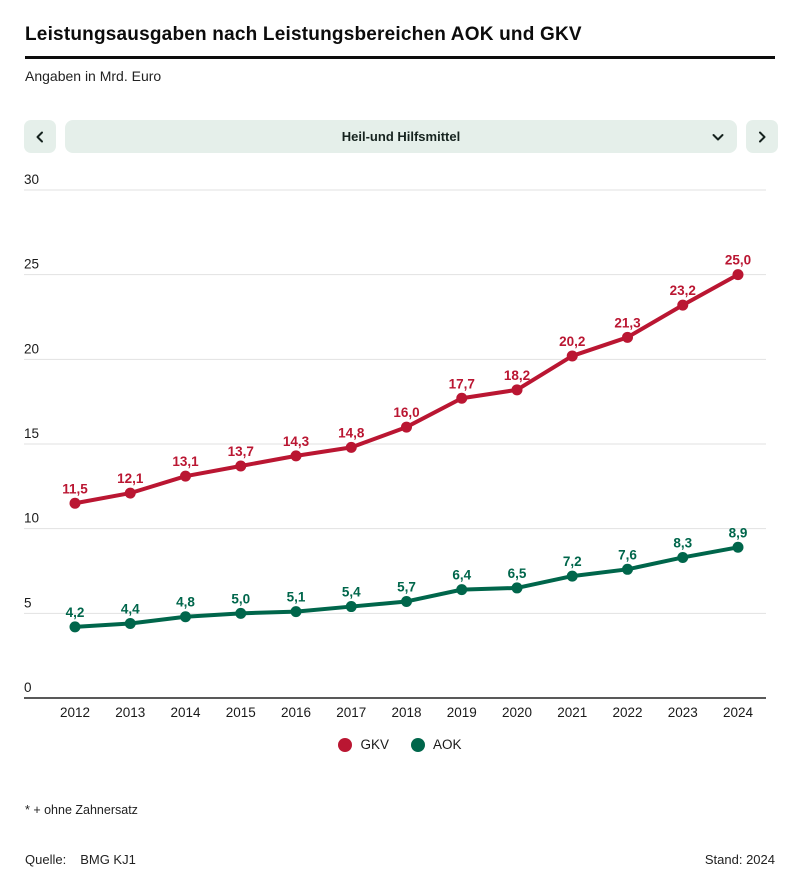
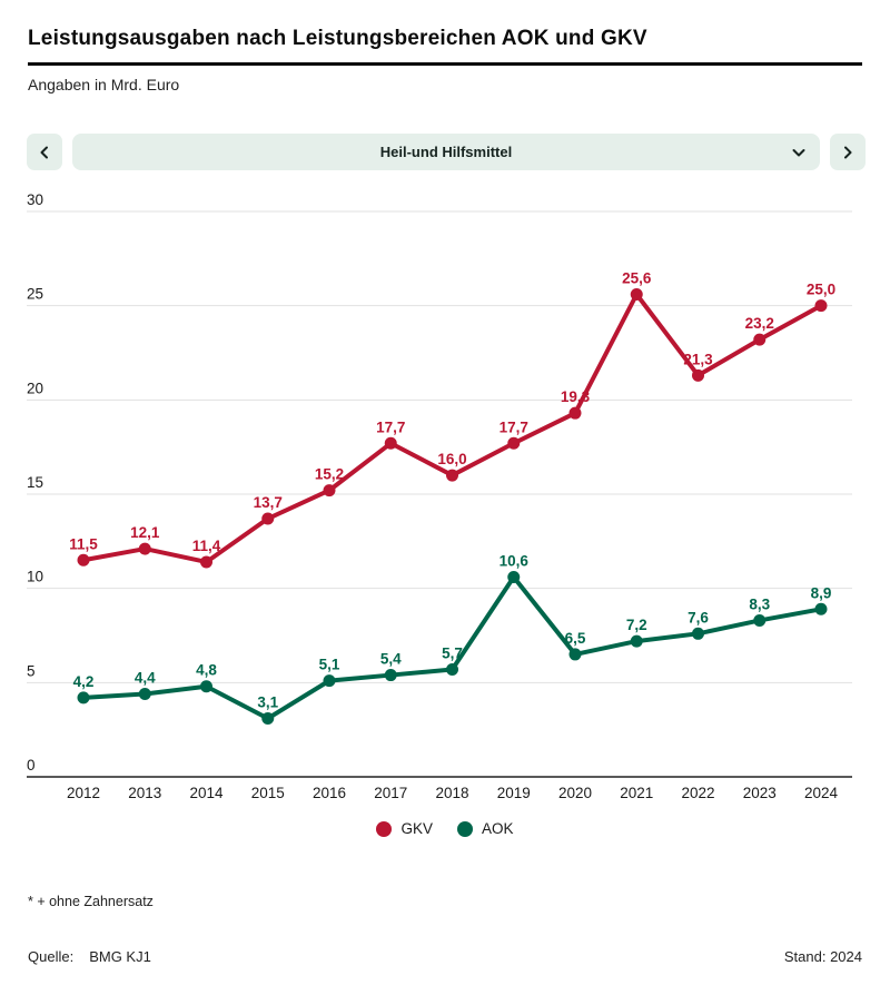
GKV/2014: 13,1 -> 11,4
AOK/2015: 5,0 -> 3,1
GKV/2016: 14,3 -> 15,2
GKV/2017: 14,8 -> 17,7
AOK/2019: 6,4 -> 10,6
GKV/2020: 18,2 -> 19,3
GKV/2021: 20,2 -> 25,6
